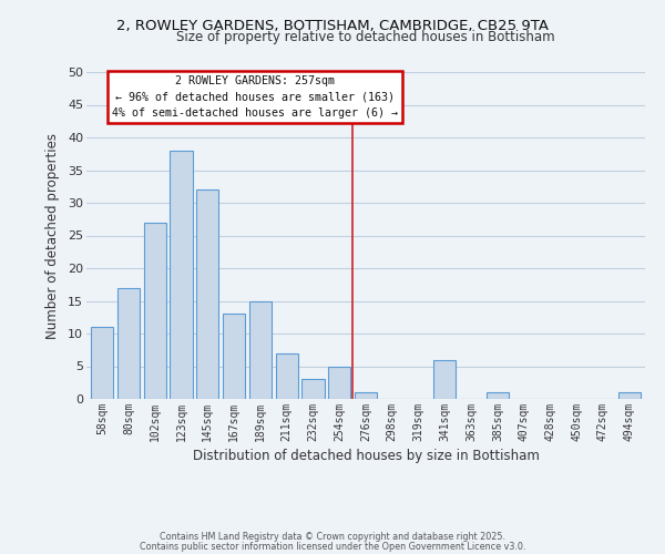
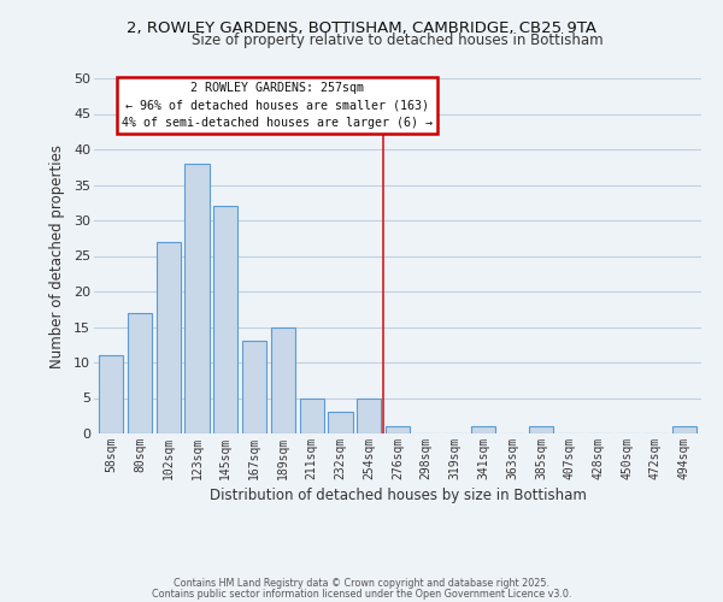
211sqm: 7 -> 5
341sqm: 6 -> 1
